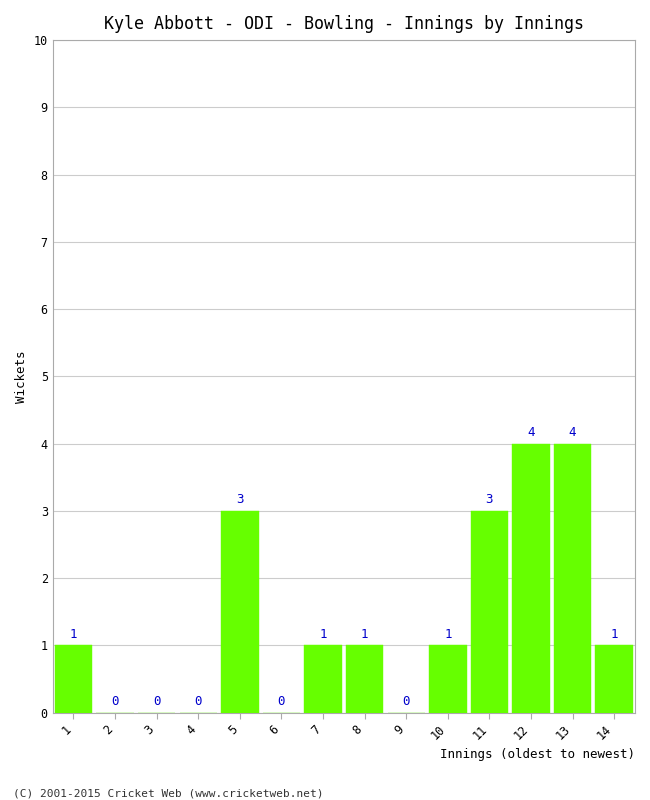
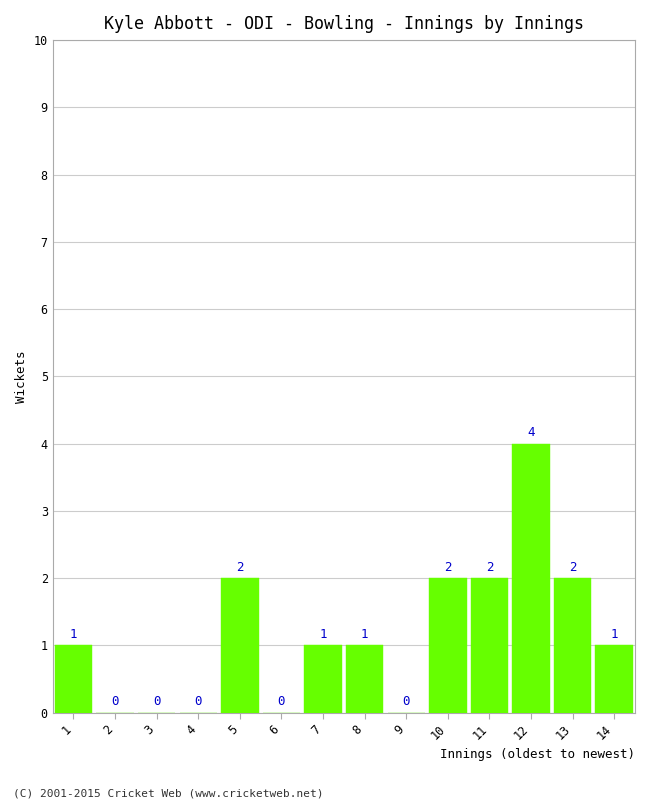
5: 3 -> 2
10: 1 -> 2
11: 3 -> 2
13: 4 -> 2
